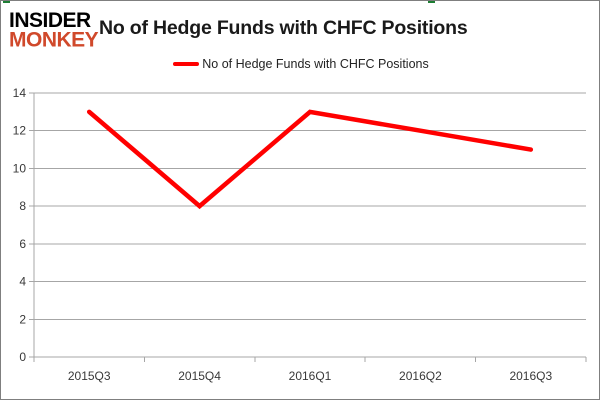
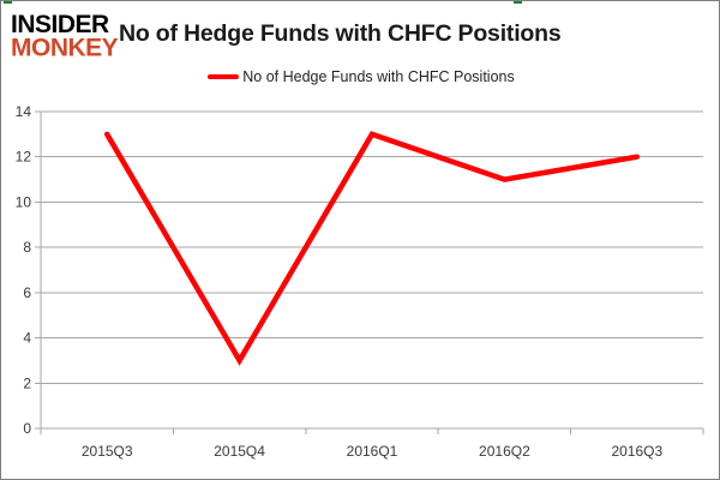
2015Q4: 8 -> 3
2016Q2: 12 -> 11
2016Q3: 11 -> 12
